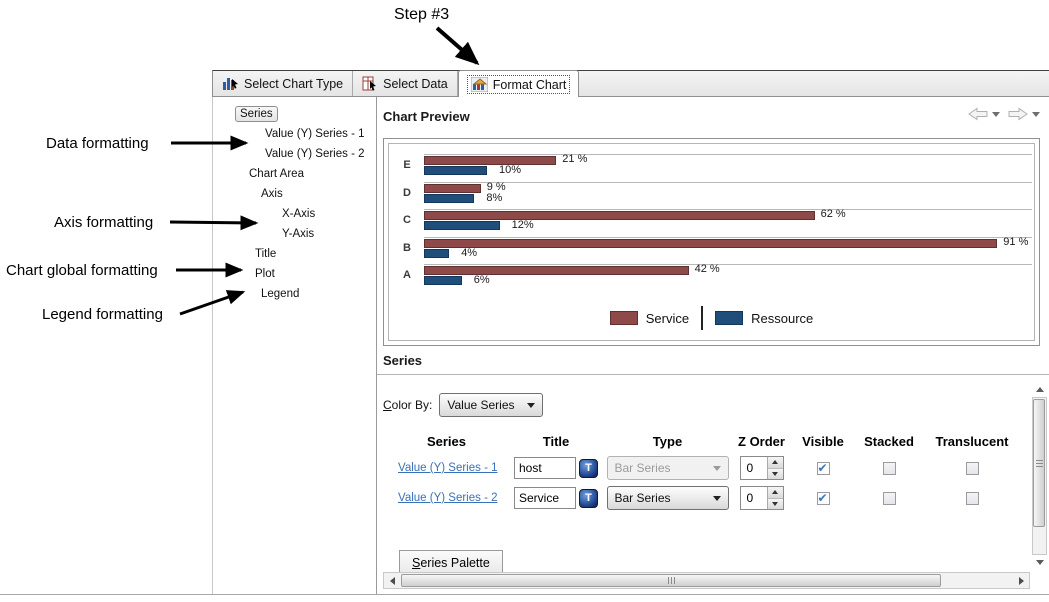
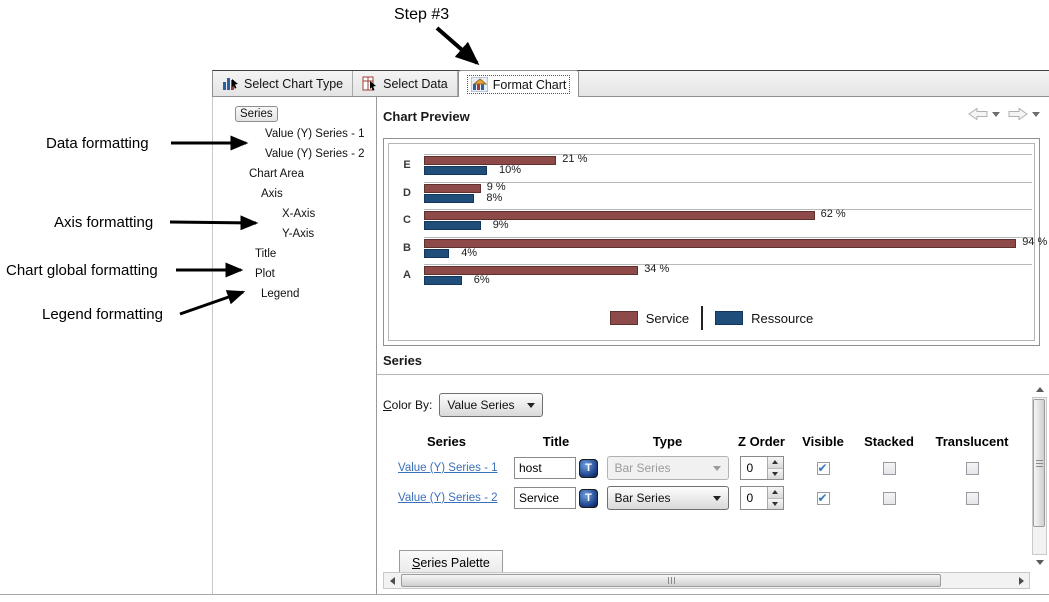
Ressource/C: 12% -> 9%
Service/B: 91 -> 94
Service/A: 42 -> 34
